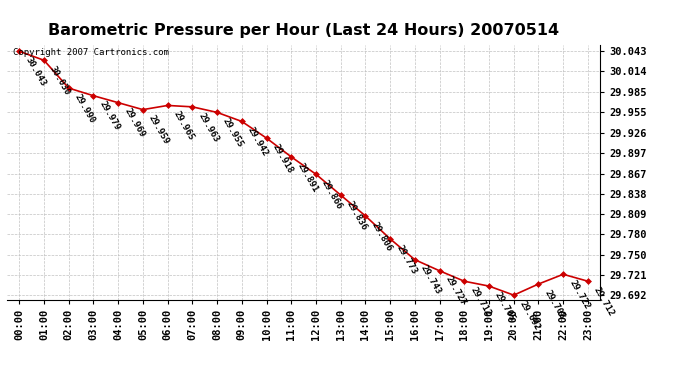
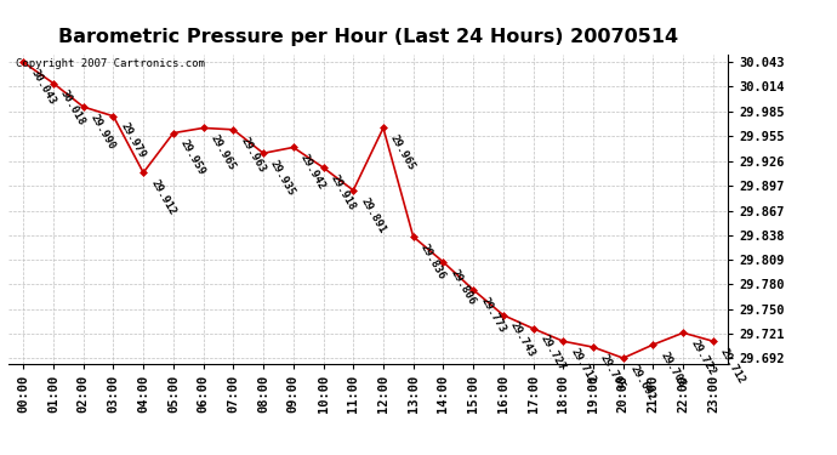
01:00: 30.030 -> 30.018
04:00: 29.969 -> 29.912
08:00: 29.955 -> 29.935
12:00: 29.866 -> 29.965
